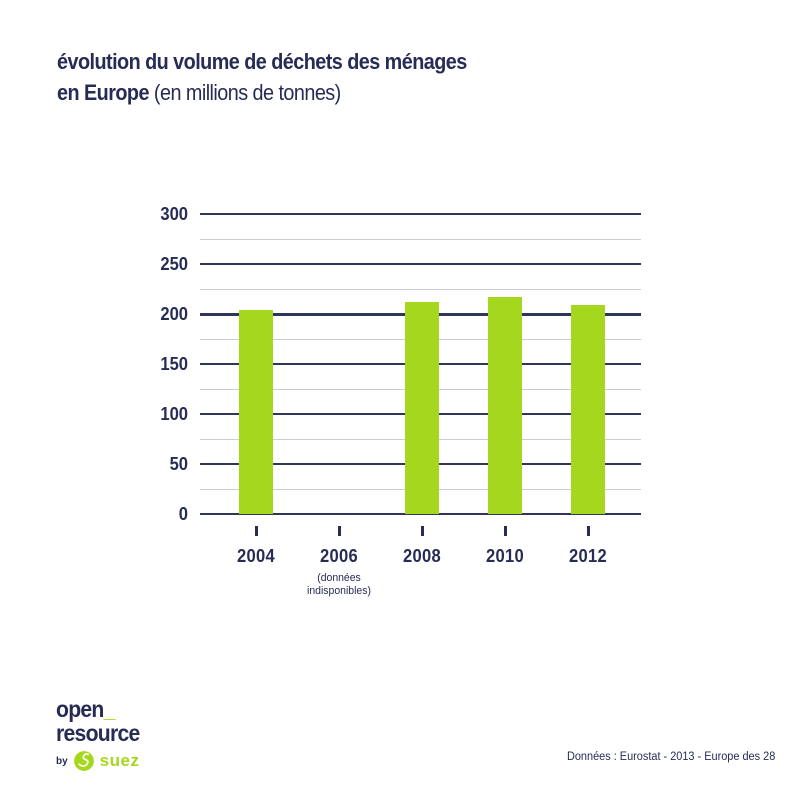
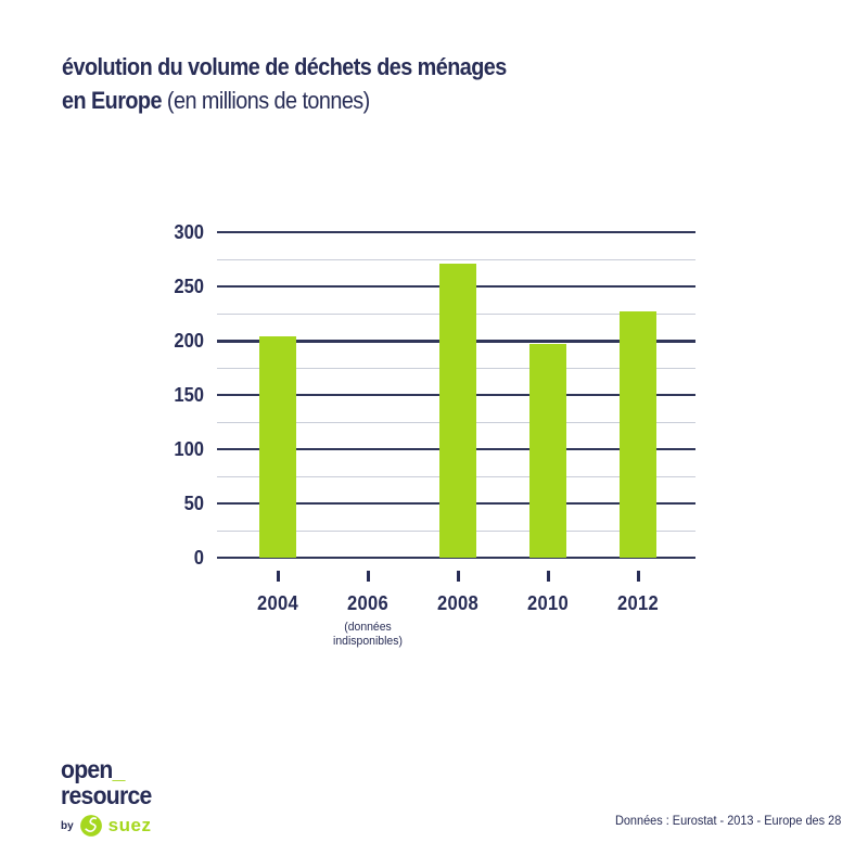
2008: 212 -> 271
2010: 217 -> 197
2012: 209 -> 227
